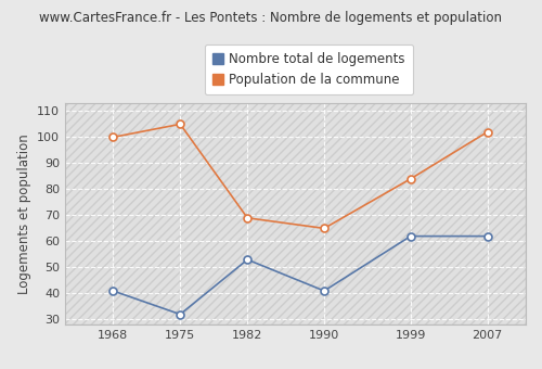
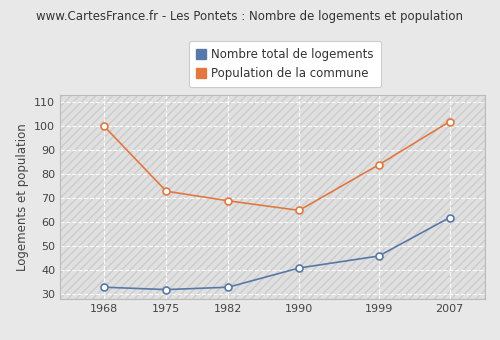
Nombre total de logements/1968: 41 -> 33
Population de la commune/1975: 105 -> 73
Nombre total de logements/1982: 53 -> 33
Nombre total de logements/1999: 62 -> 46
